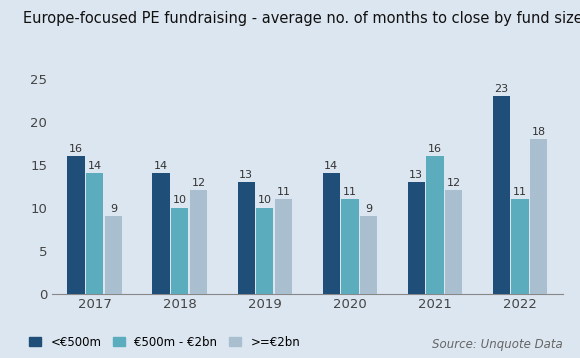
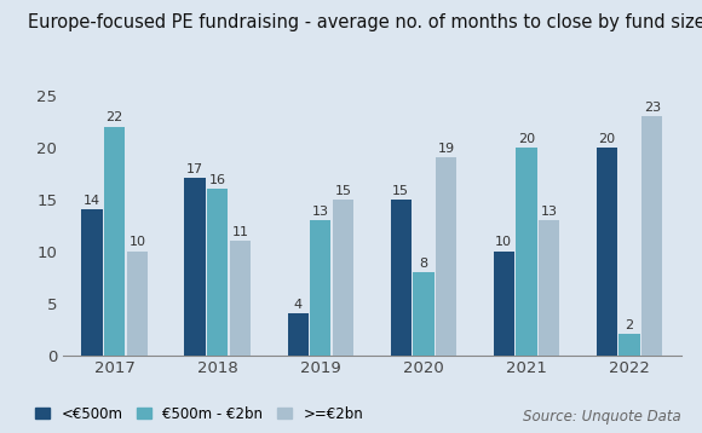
<€500m/2017: 16 -> 14
€500m - €2bn/2017: 14 -> 22
>=€2bn/2017: 9 -> 10
<€500m/2018: 14 -> 17
€500m - €2bn/2018: 10 -> 16
>=€2bn/2018: 12 -> 11
<€500m/2019: 13 -> 4
€500m - €2bn/2019: 10 -> 13
>=€2bn/2019: 11 -> 15
<€500m/2020: 14 -> 15
€500m - €2bn/2020: 11 -> 8
>=€2bn/2020: 9 -> 19
<€500m/2021: 13 -> 10
€500m - €2bn/2021: 16 -> 20
>=€2bn/2021: 12 -> 13
<€500m/2022: 23 -> 20
€500m - €2bn/2022: 11 -> 2
>=€2bn/2022: 18 -> 23
